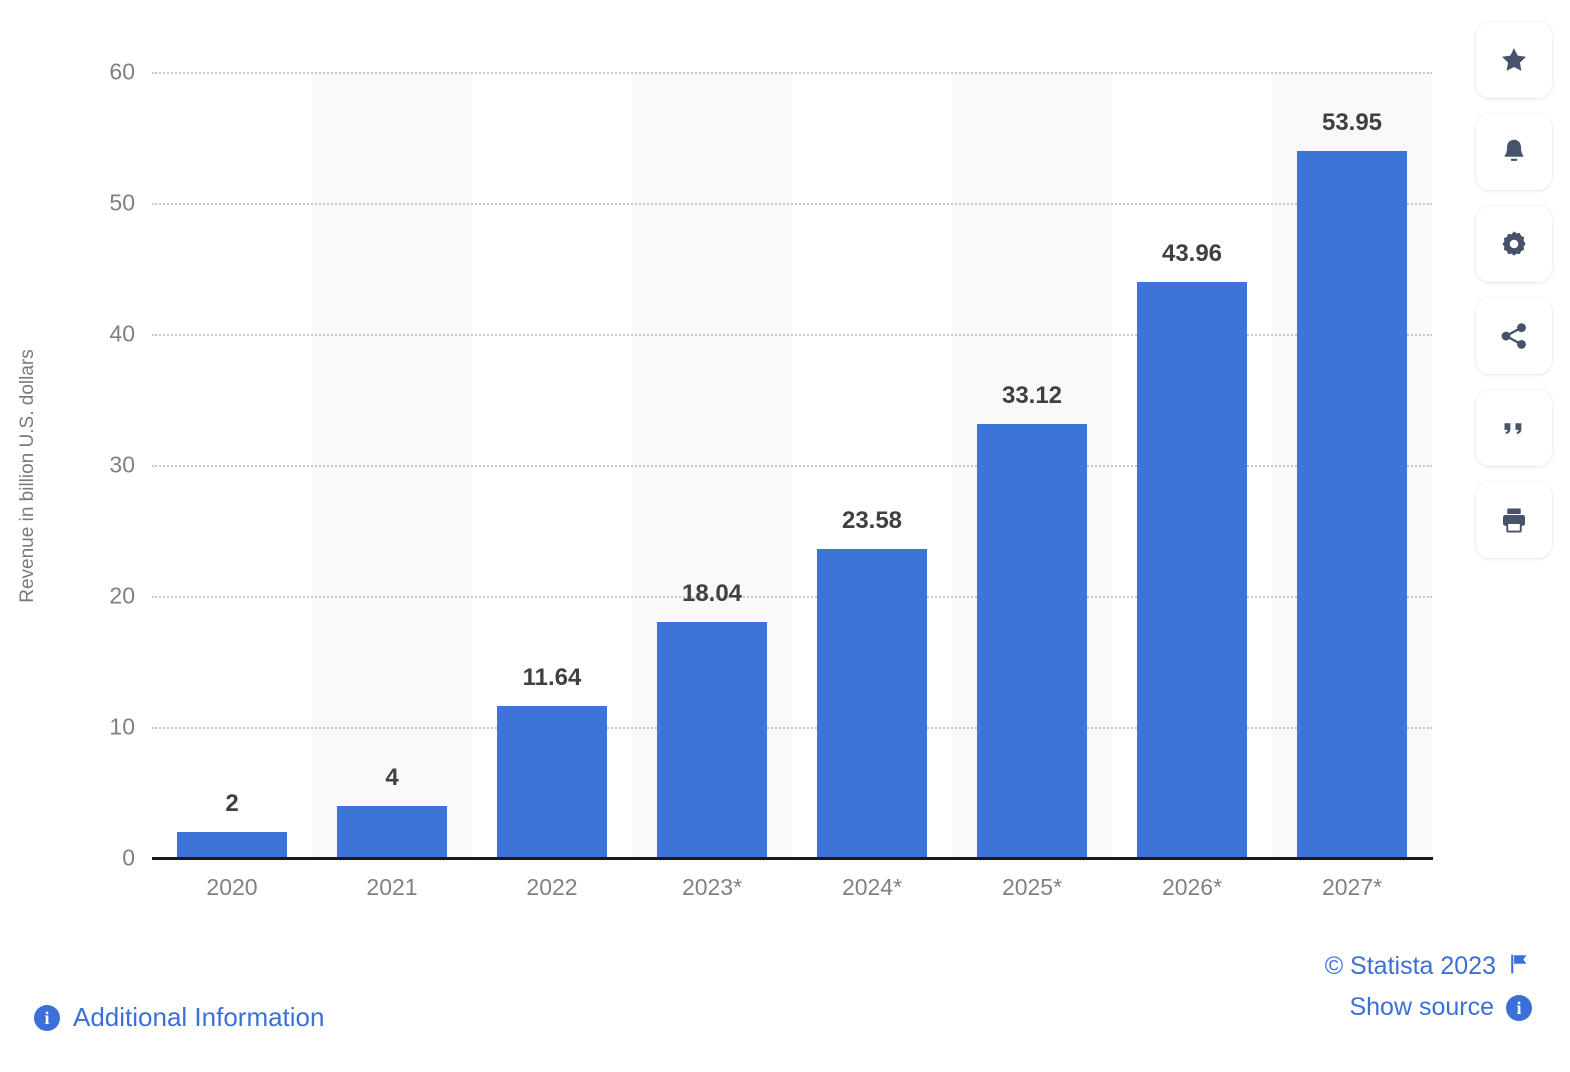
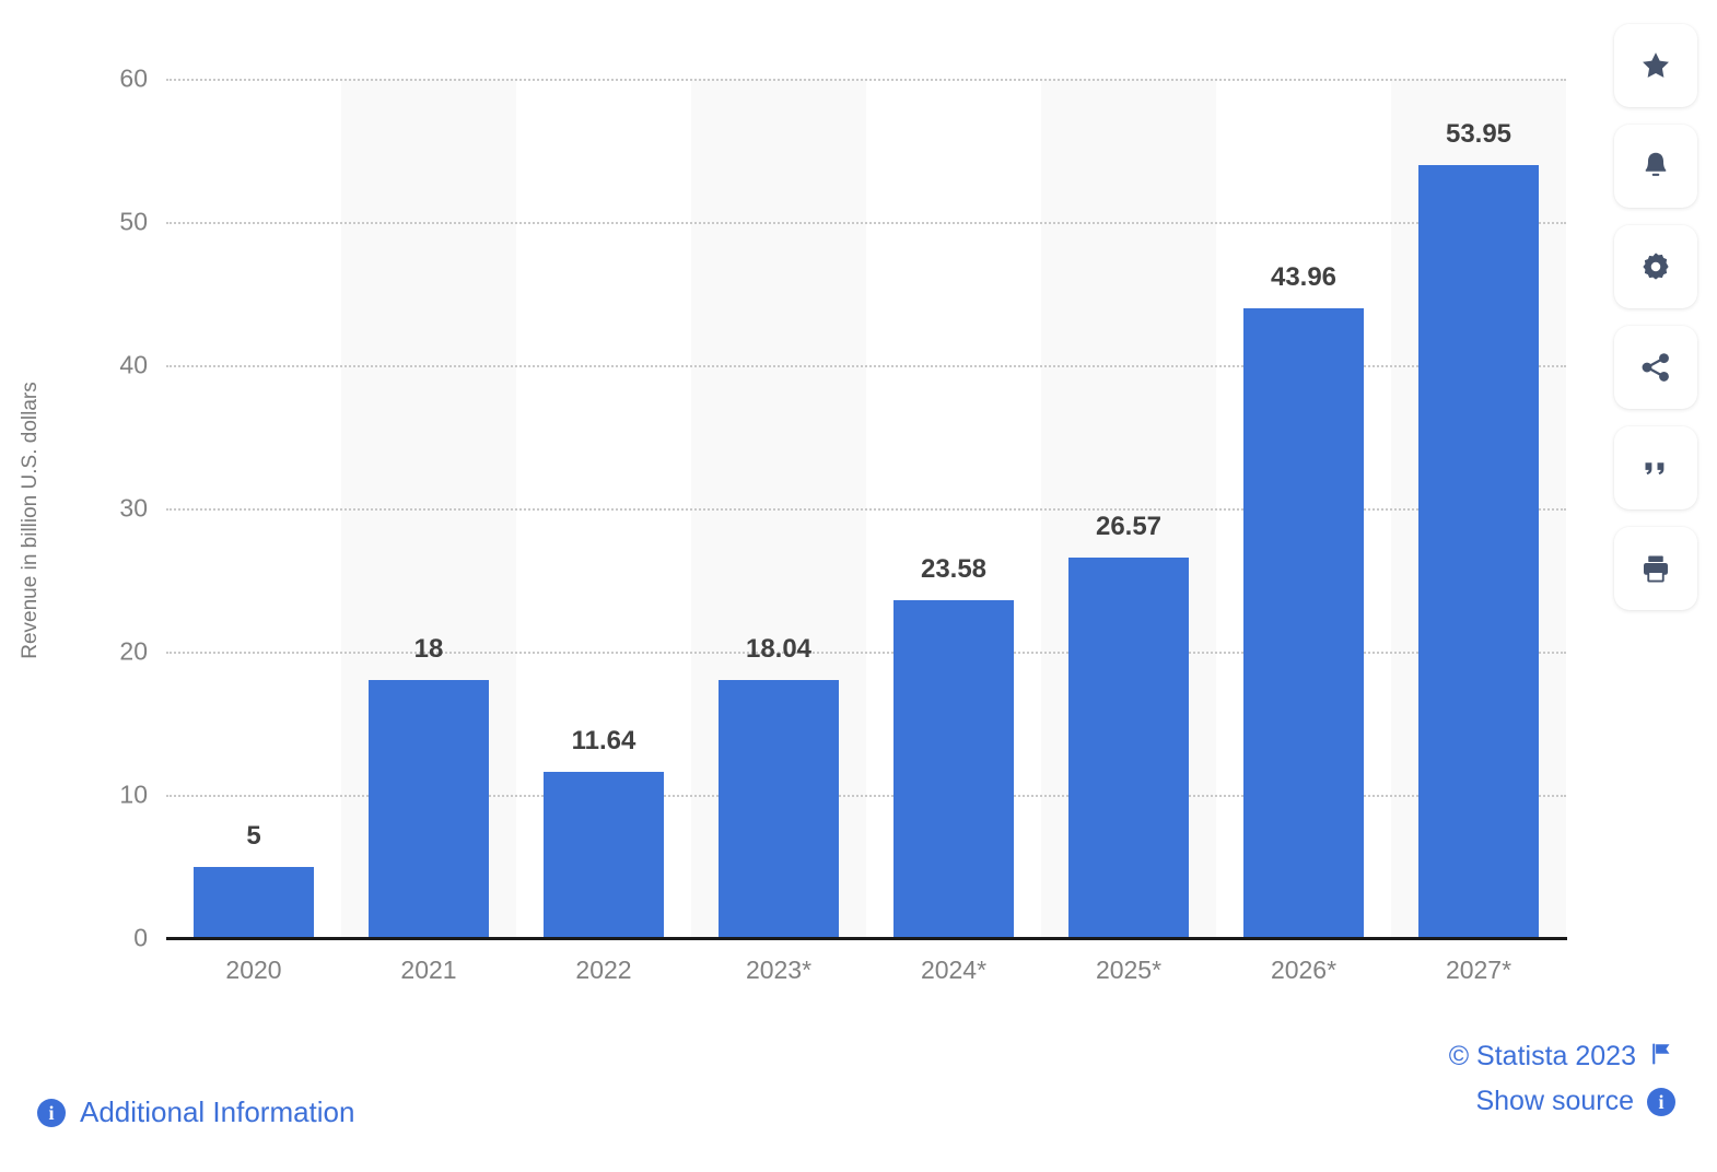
2020: 2 -> 5
2021: 4 -> 18
2025*: 33.12 -> 26.57
